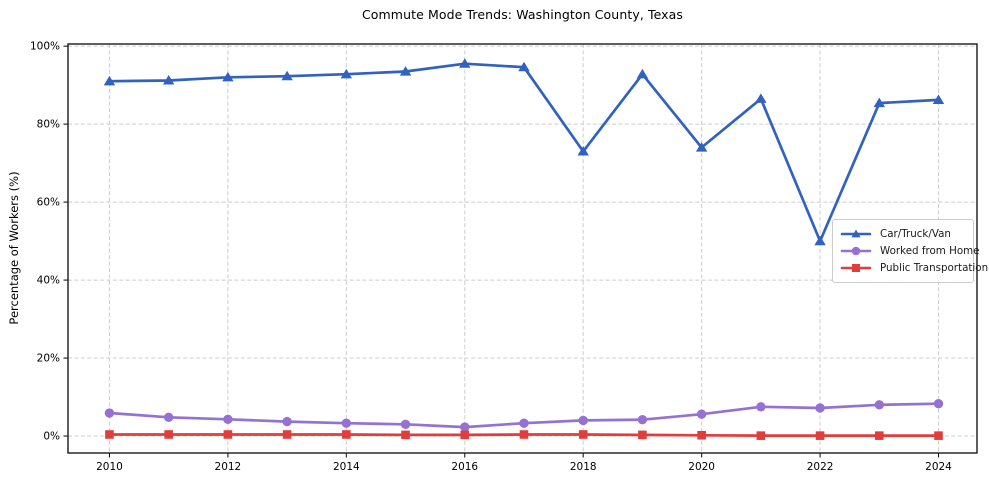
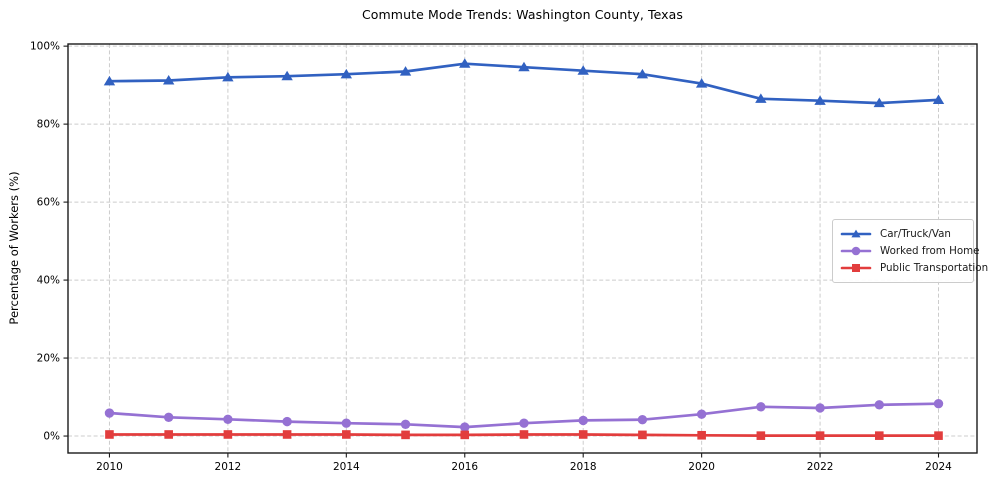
Car/Truck/Van/2018: 73% -> 94%
Car/Truck/Van/2020: 74% -> 90%
Car/Truck/Van/2022: 50% -> 86%
